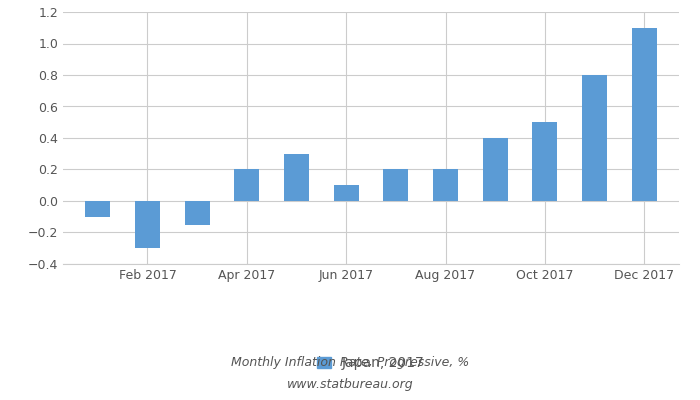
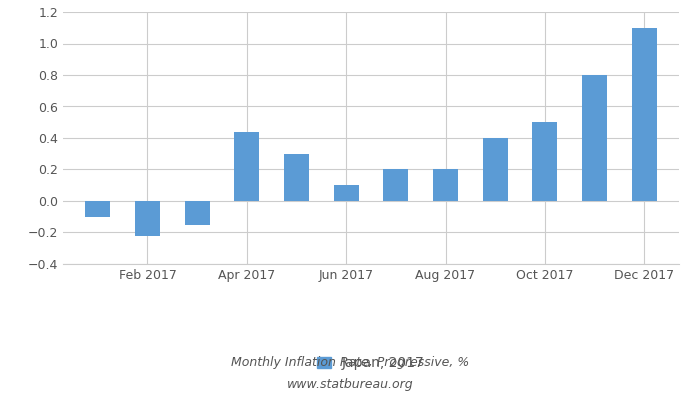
Feb 2017: -0.30 -> -0.22
Apr 2017: 0.20 -> 0.44
